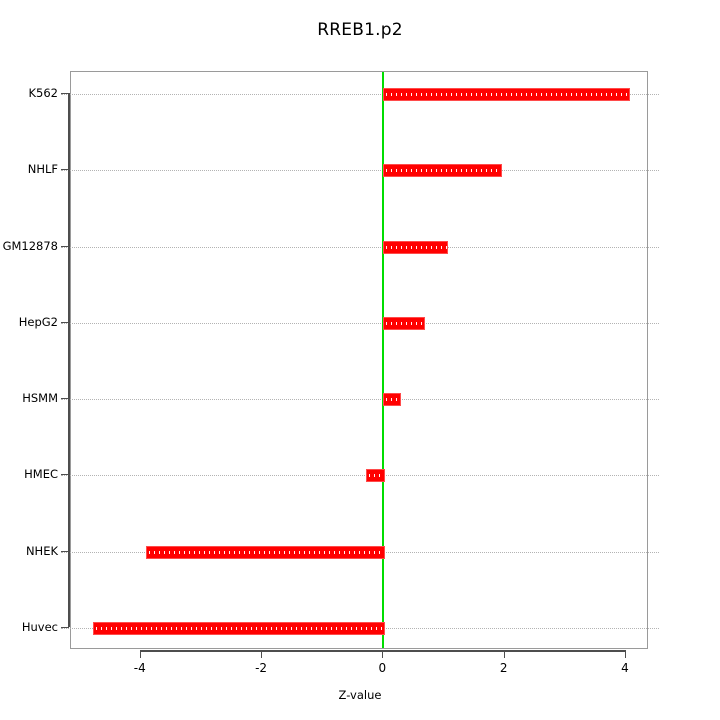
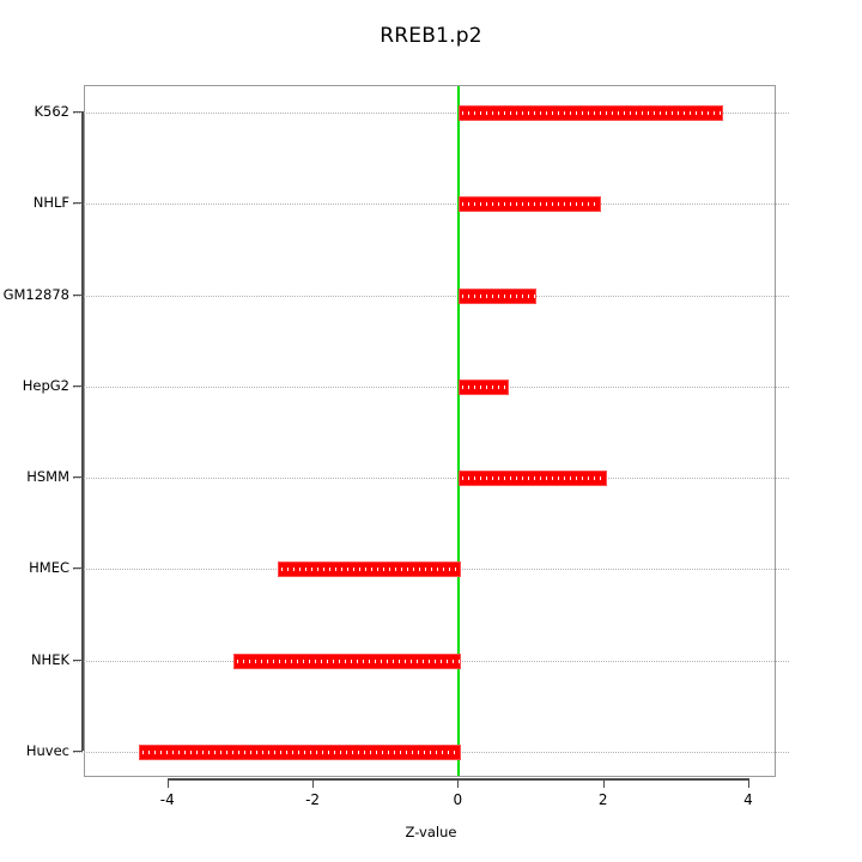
K562: 4.0 -> 3.6
HSMM: 0.3 -> 2.0
HMEC: -0.3 -> -2.5
NHEK: -3.9 -> -3.1
Huvec: -4.8 -> -4.4
